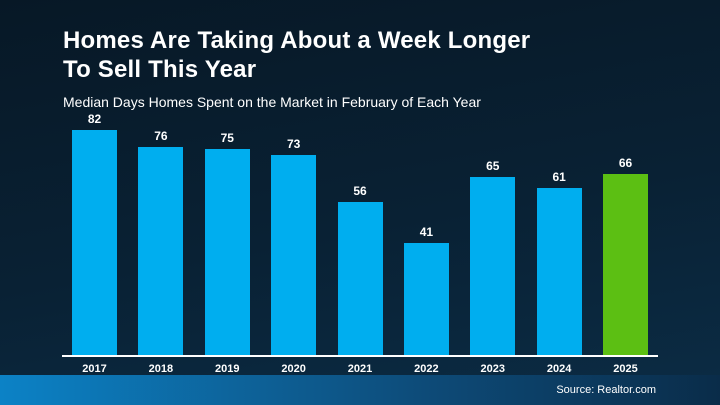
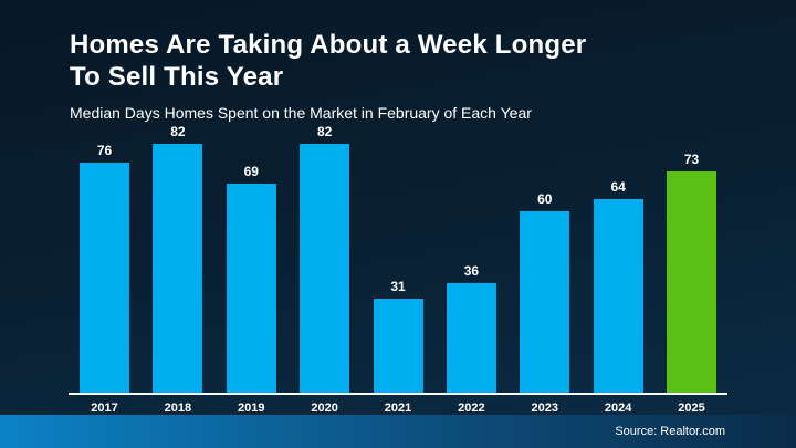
2017: 82 -> 76
2018: 76 -> 82
2019: 75 -> 69
2020: 73 -> 82
2021: 56 -> 31
2022: 41 -> 36
2023: 65 -> 60
2024: 61 -> 64
2025: 66 -> 73
